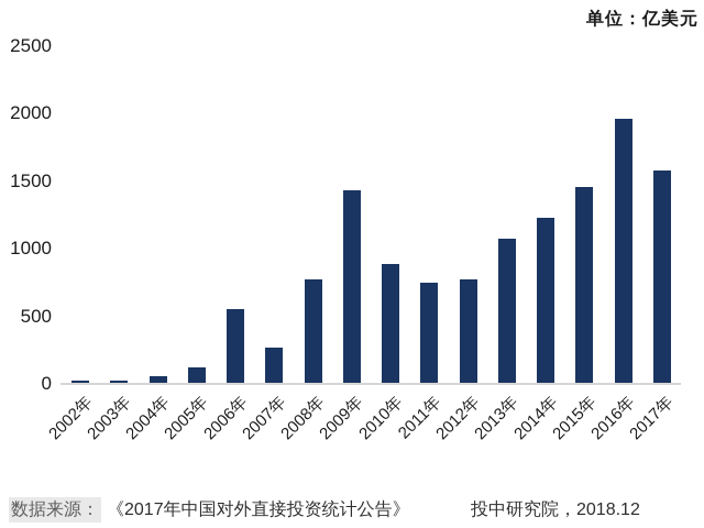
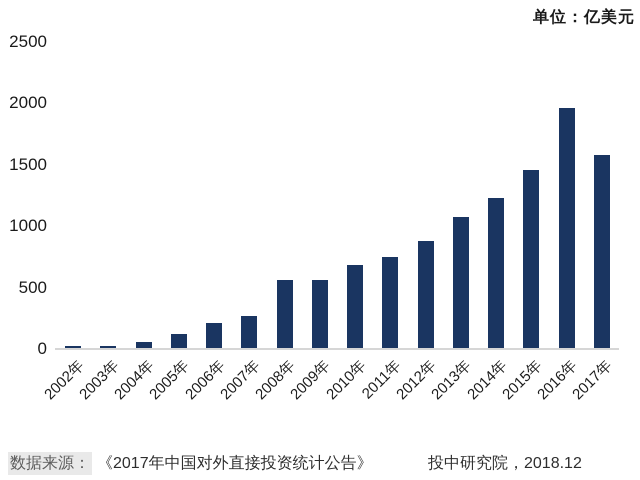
2006年: 550 -> 210
2008年: 770 -> 560
2009年: 1430 -> 570
2010年: 890 -> 690
2012年: 770 -> 880
